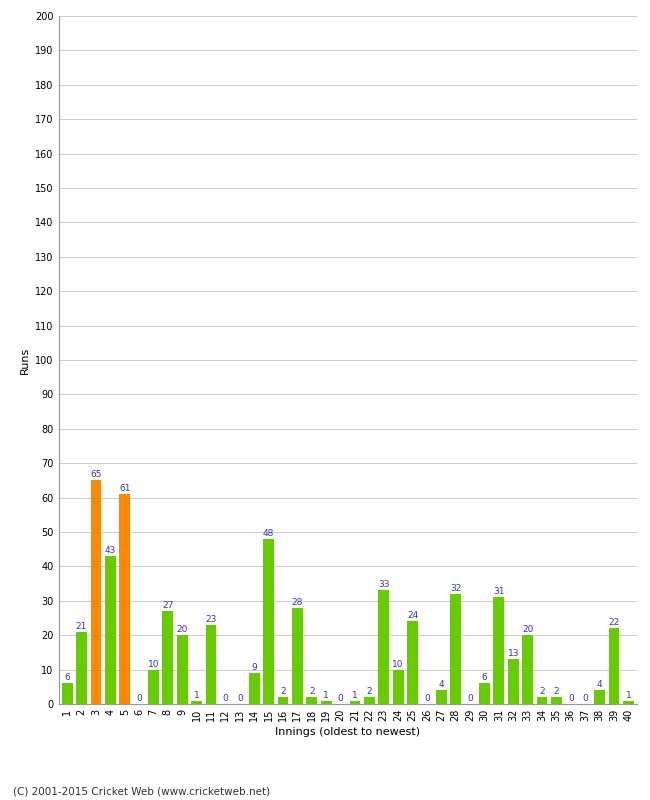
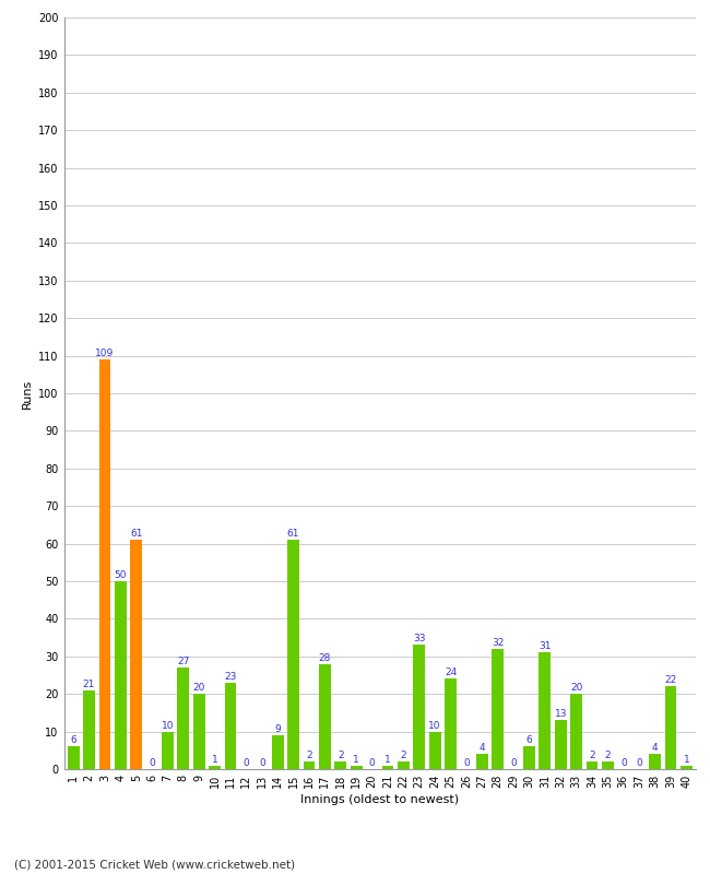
3: 65 -> 109
4: 43 -> 50
15: 48 -> 61
